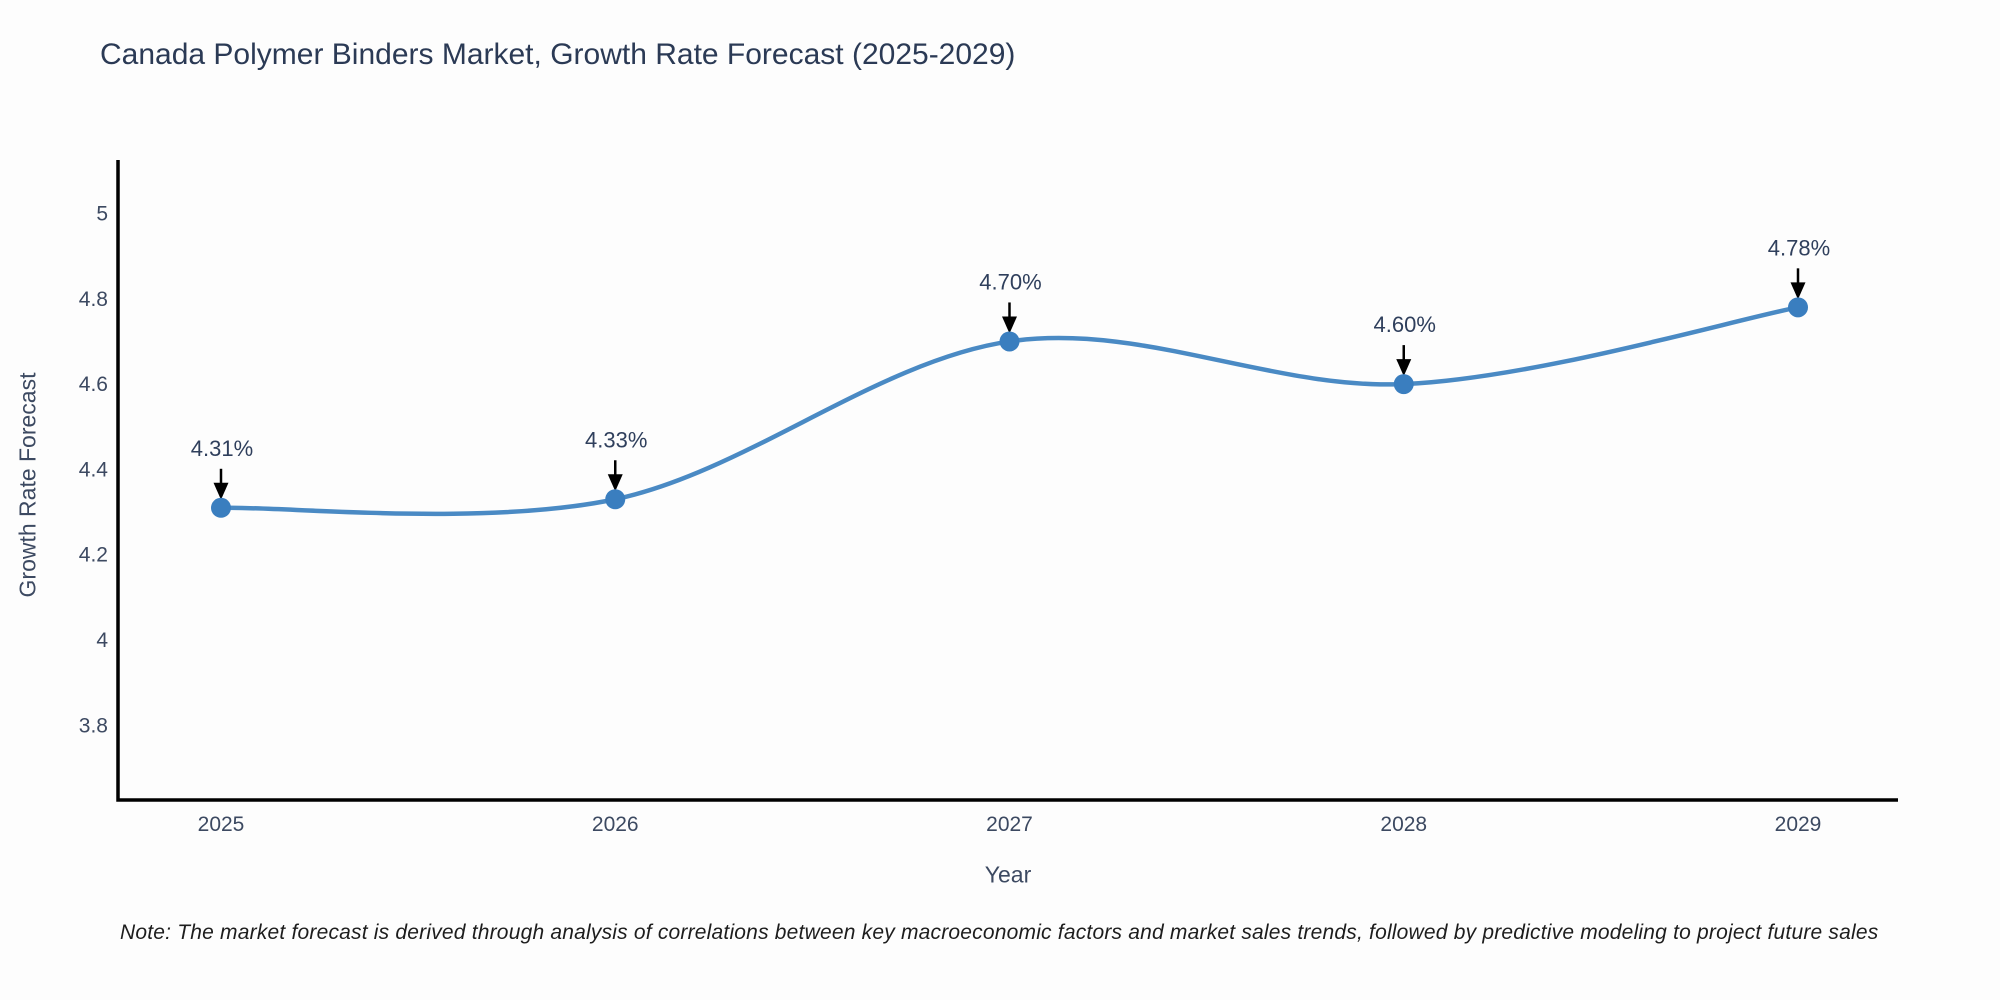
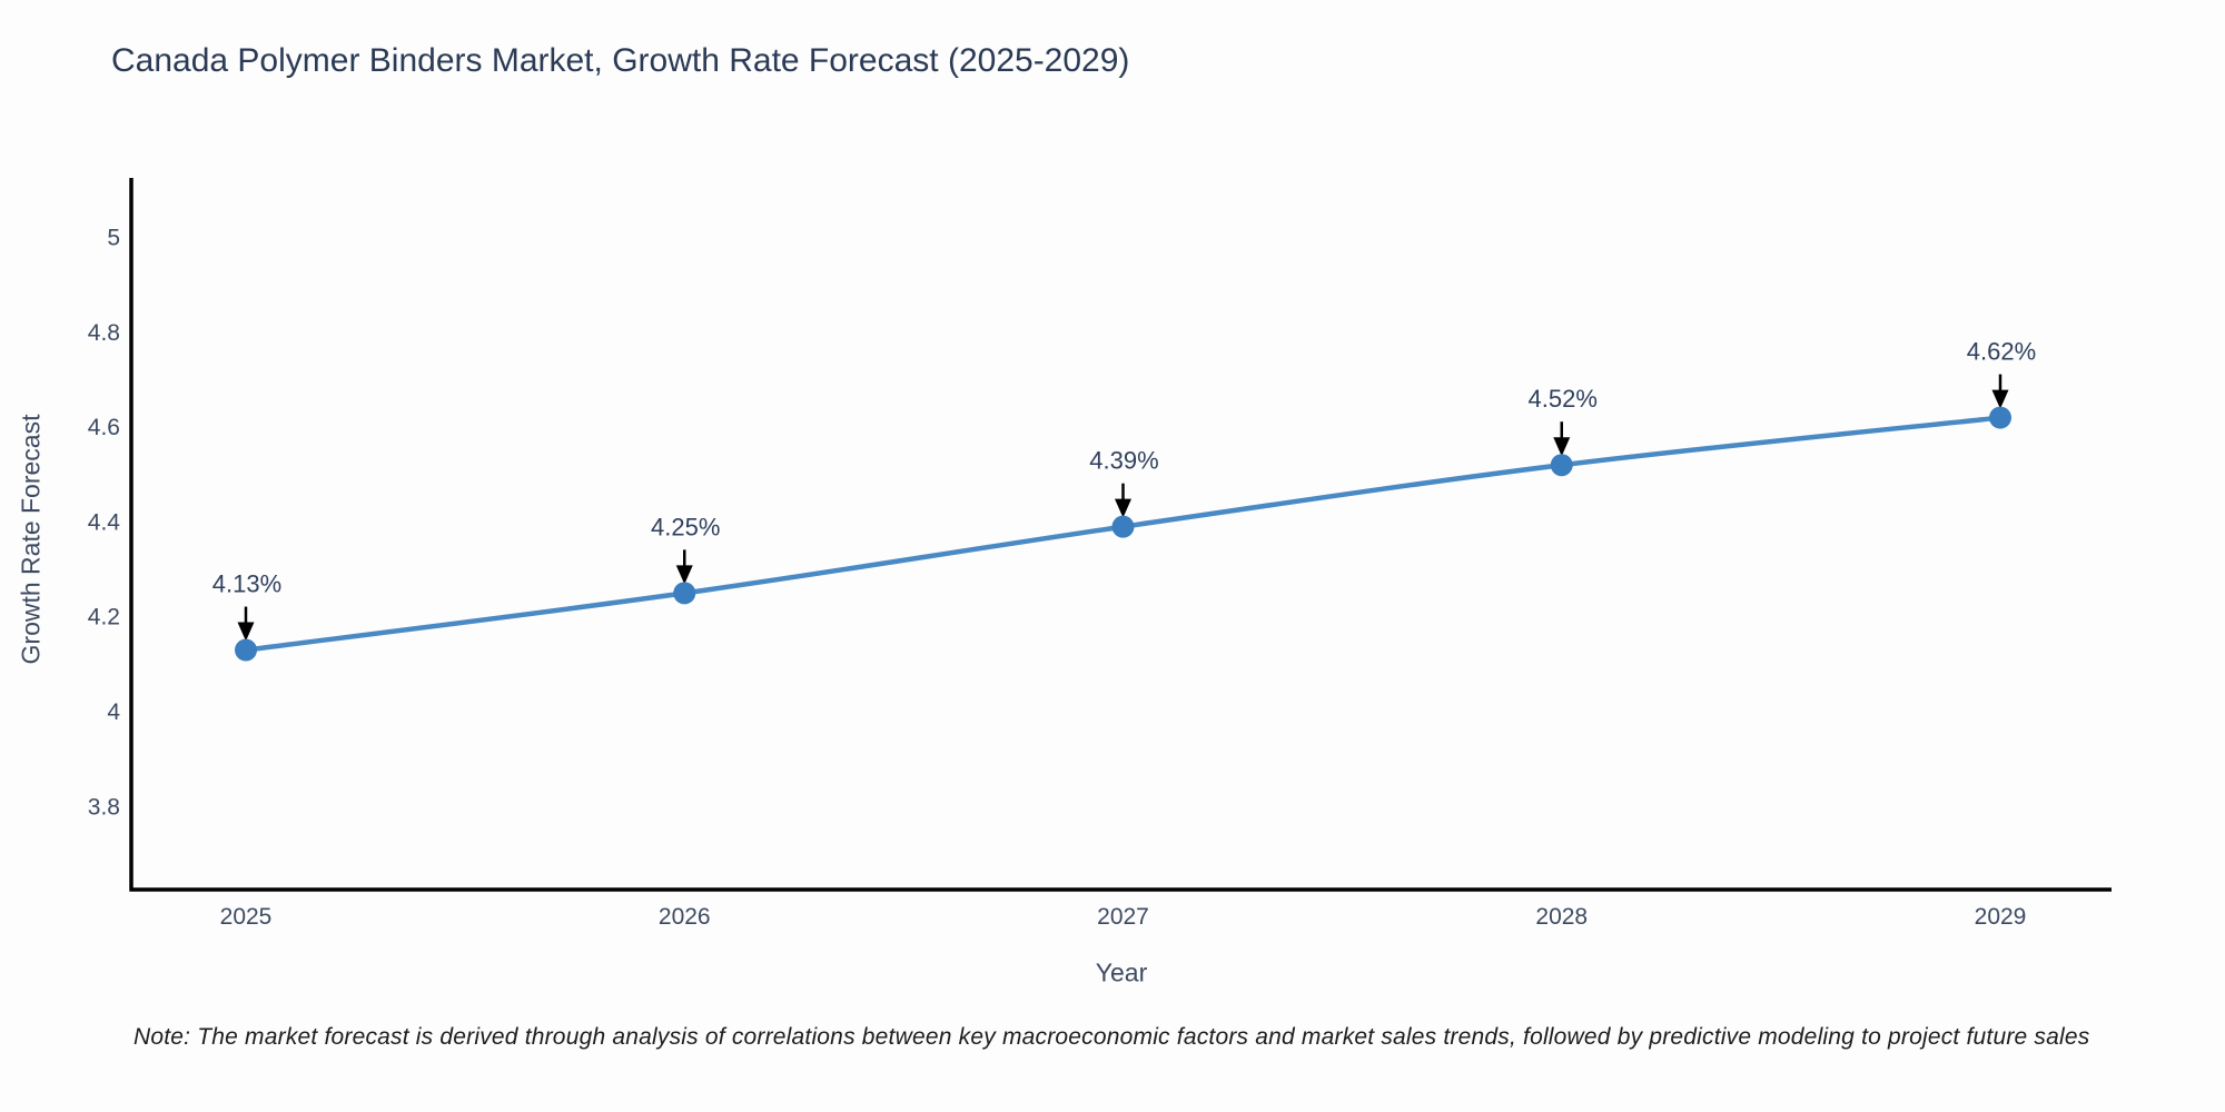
2025: 4.31% -> 4.13%
2026: 4.33% -> 4.25%
2027: 4.70% -> 4.39%
2028: 4.60% -> 4.52%
2029: 4.78% -> 4.62%
